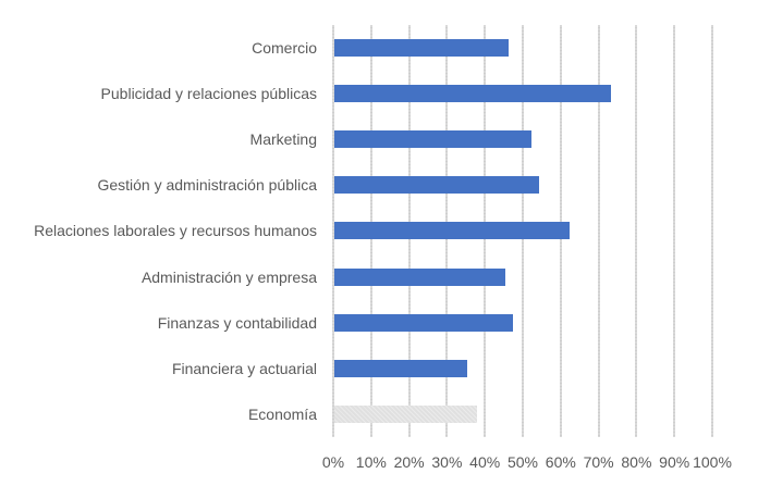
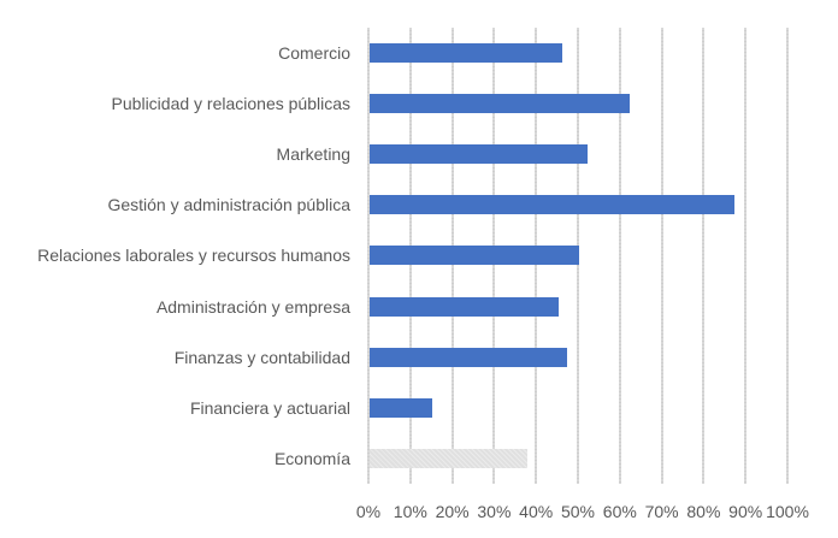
Publicidad y relaciones públicas: 73% -> 62%
Gestión y administración pública: 54% -> 87%
Relaciones laborales y recursos humanos: 62% -> 50%
Financiera y actuarial: 35% -> 15%
